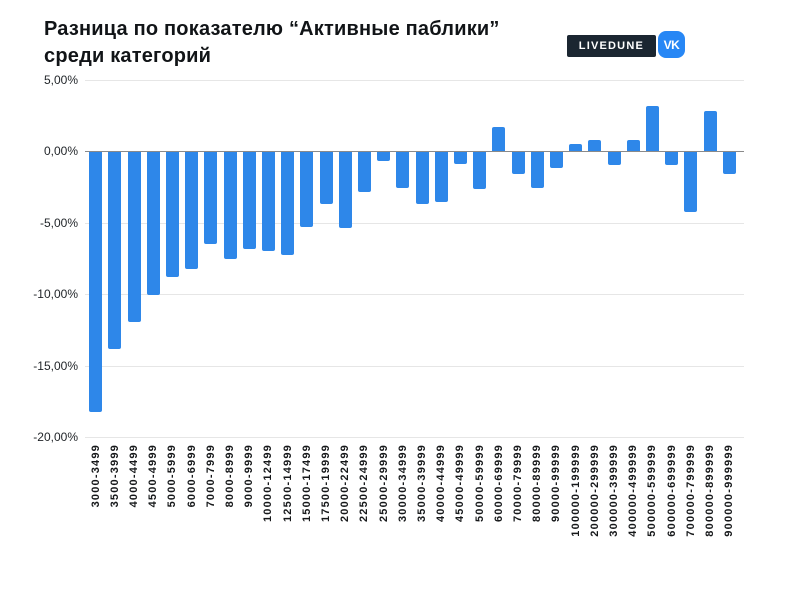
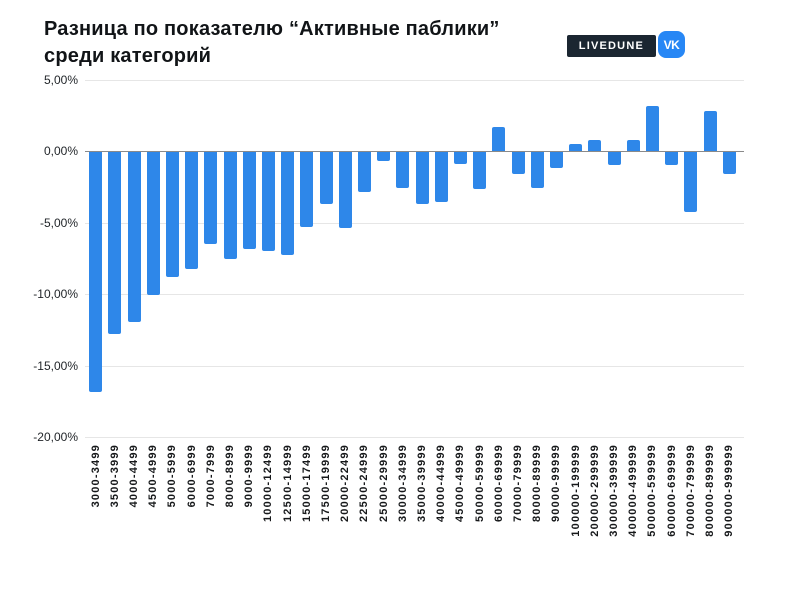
3000-3499: -18,2% -> -16,8%
3500-3999: -13,8% -> -12,7%
